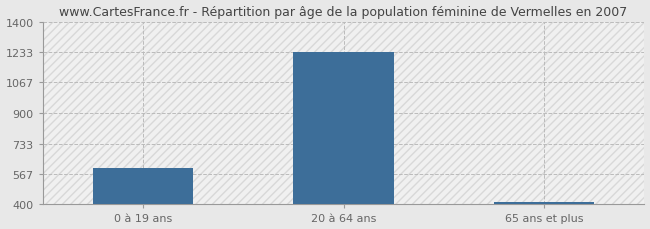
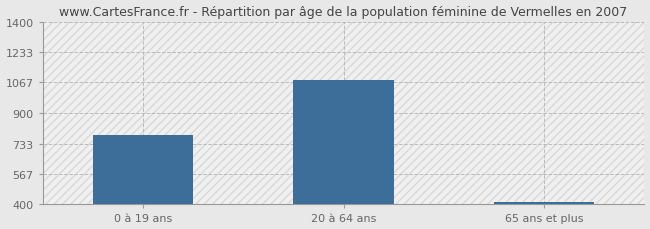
0 à 19 ans: 600 -> 780
20 à 64 ans: 1230 -> 1080
